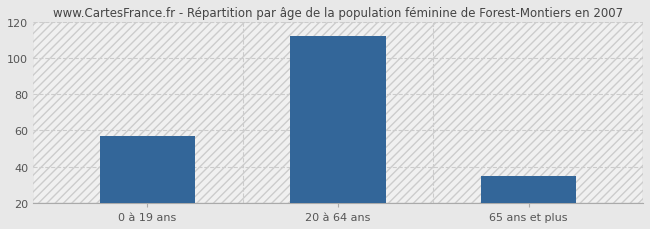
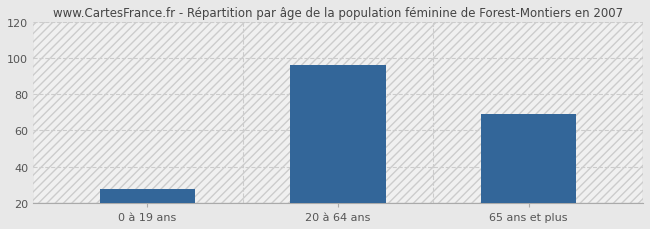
0 à 19 ans: 57 -> 28
20 à 64 ans: 112 -> 96
65 ans et plus: 35 -> 69
